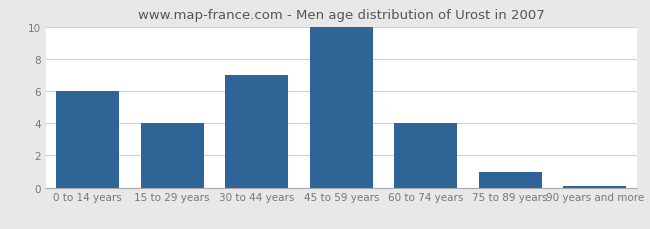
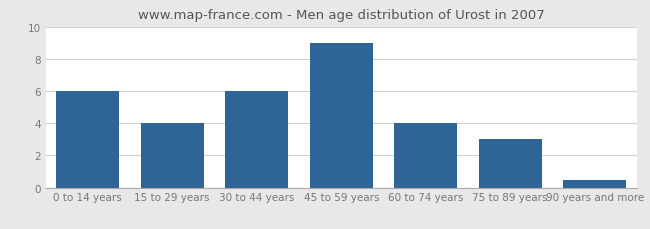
30 to 44 years: 7.0 -> 6.0
45 to 59 years: 10.0 -> 9.0
75 to 89 years: 1.0 -> 3.0
90 years and more: 0.1 -> 0.5
